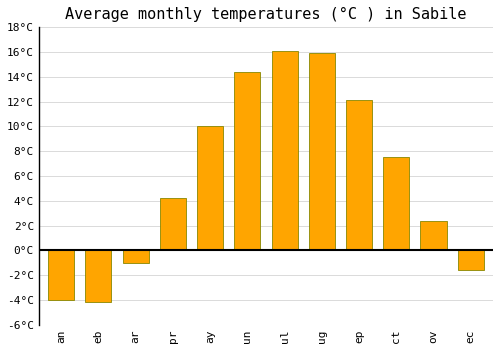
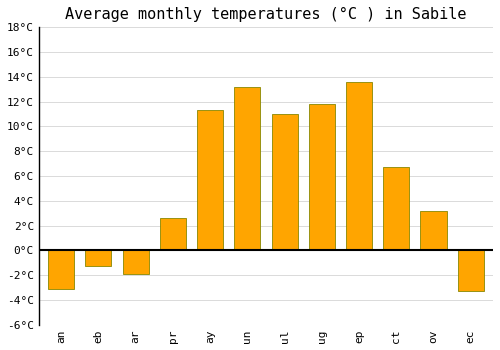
an: -4.0°C -> -3.1°C
eb: -4.2°C -> -1.3°C
ar: -1.0°C -> -1.9°C
pr: 4.2°C -> 2.6°C
ay: 10.0°C -> 11.3°C
un: 14.4°C -> 13.2°C
ul: 16.1°C -> 11.0°C
ug: 15.9°C -> 11.8°C
ep: 12.1°C -> 13.6°C
ct: 7.5°C -> 6.7°C
ov: 2.4°C -> 3.2°C
ec: -1.6°C -> -3.3°C
